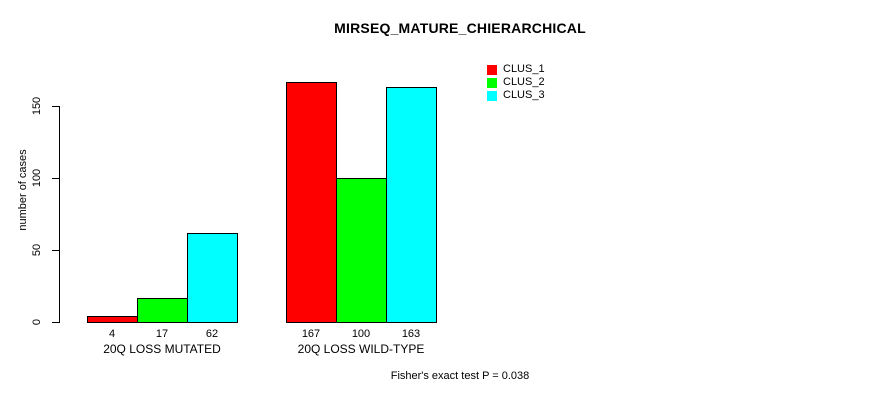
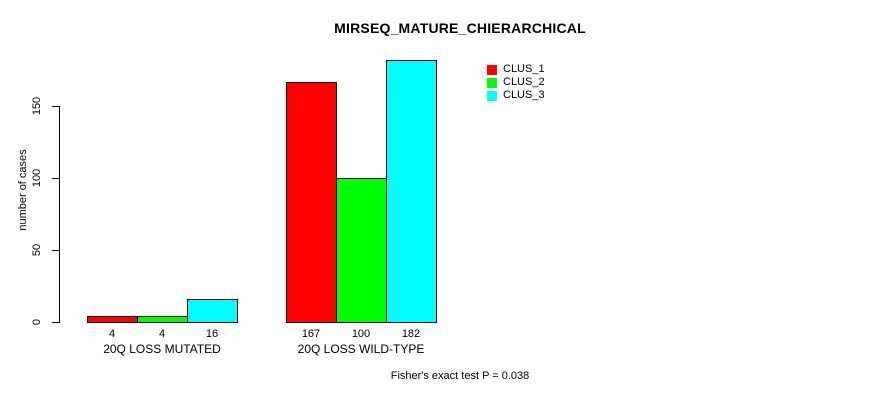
CLUS_2/20Q LOSS MUTATED: 17 -> 4
CLUS_3/20Q LOSS MUTATED: 62 -> 16
CLUS_3/20Q LOSS WILD-TYPE: 163 -> 182
